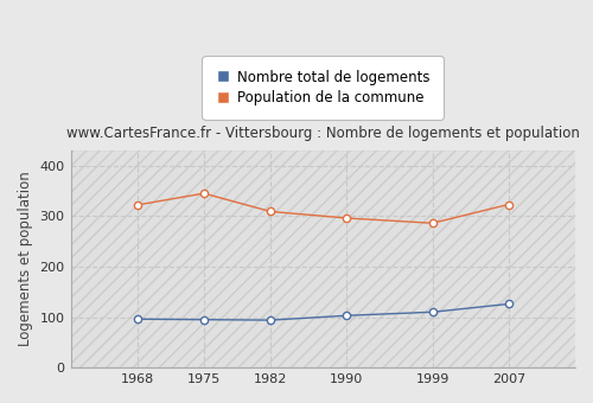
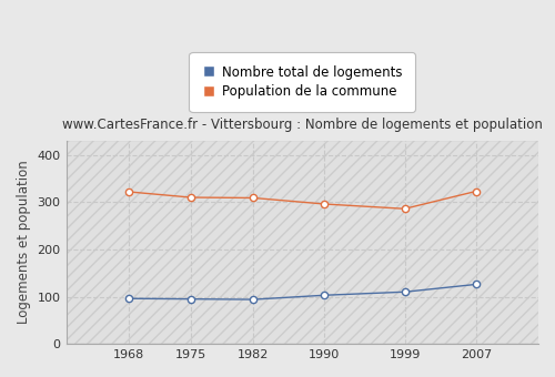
Population de la commune/1975: 345 -> 310
